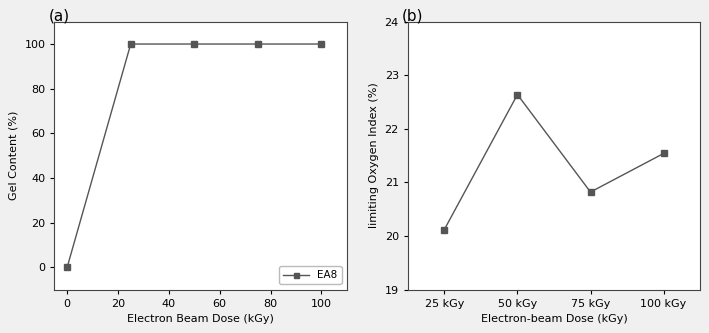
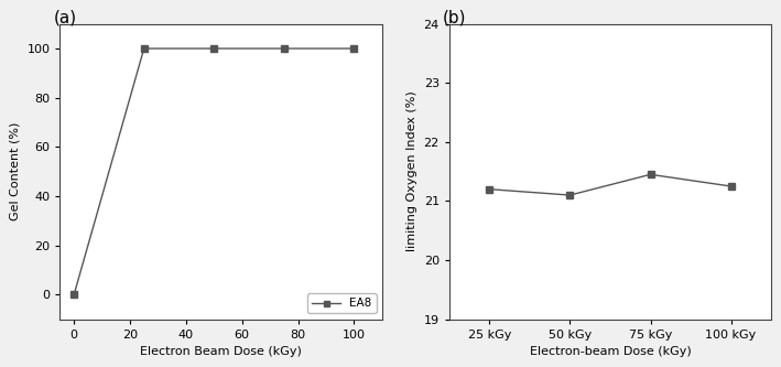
25 kGy: 20.12 -> 21.20
50 kGy: 22.64 -> 21.10
75 kGy: 20.82 -> 21.45
100 kGy: 21.54 -> 21.25
